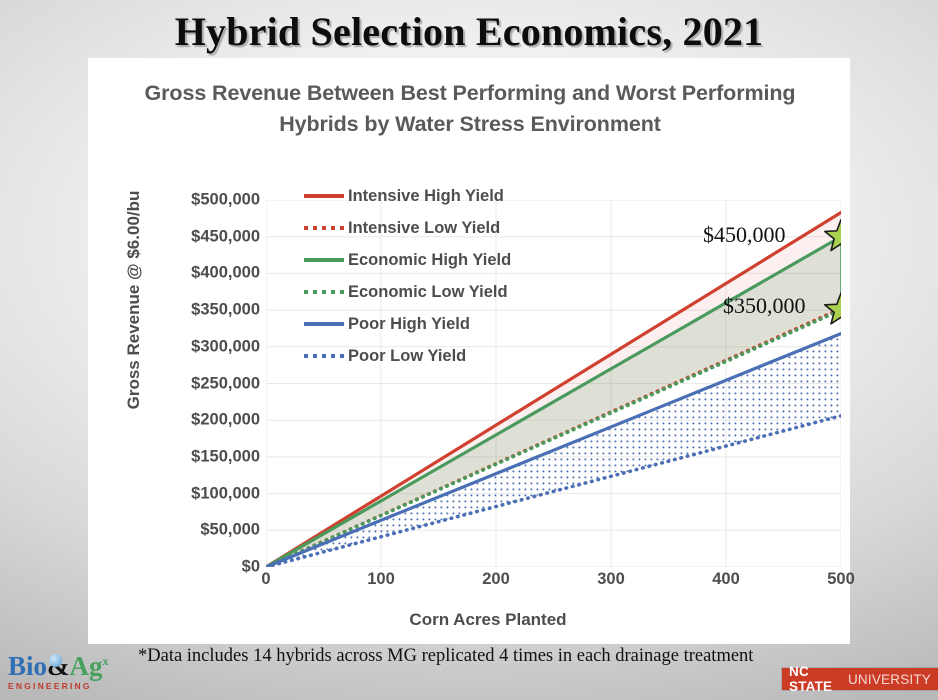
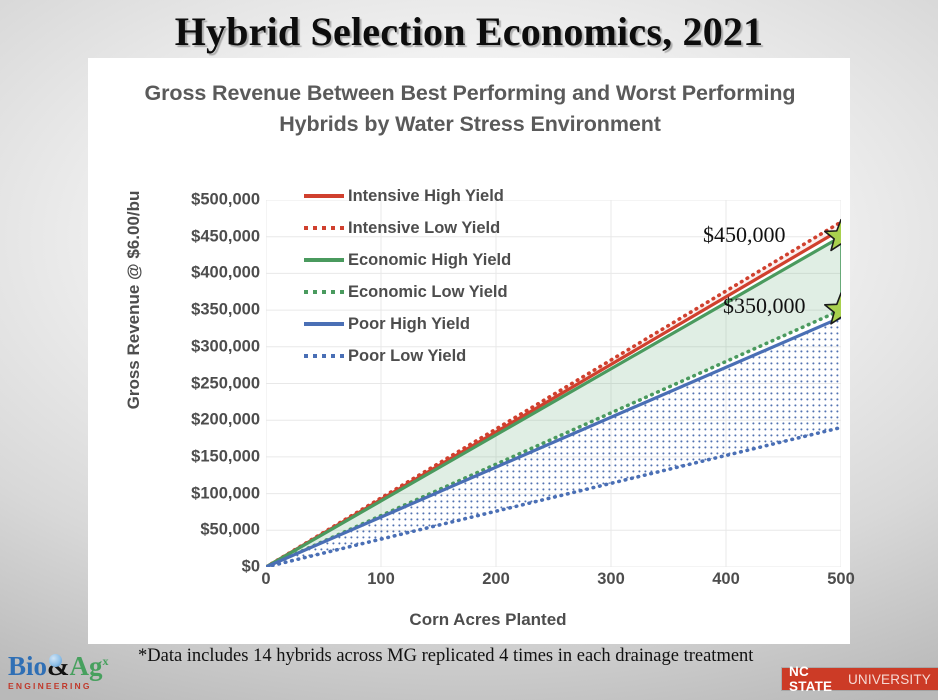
Intensive High Yield/500: $480000 -> $460000
Intensive Low Yield/500: $350000 -> $470000
Poor High Yield/500: $320000 -> $340000
Poor Low Yield/500: $210000 -> $190000
